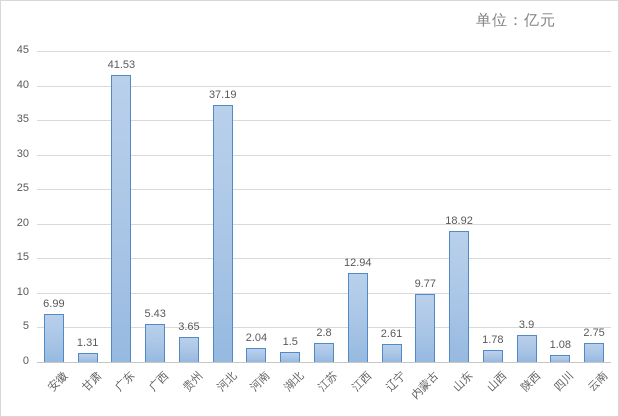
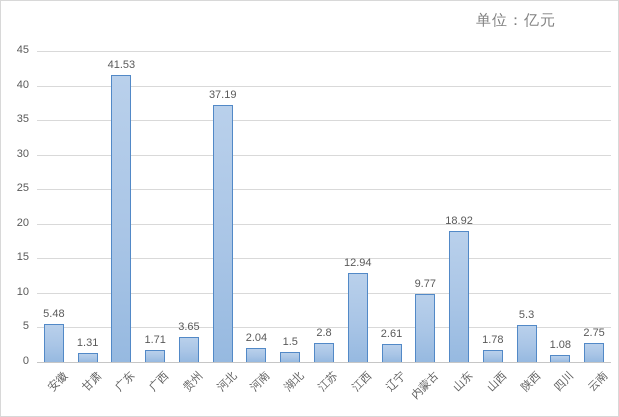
安徽: 6.99 -> 5.48
广西: 5.43 -> 1.71
陕西: 3.9 -> 5.3
